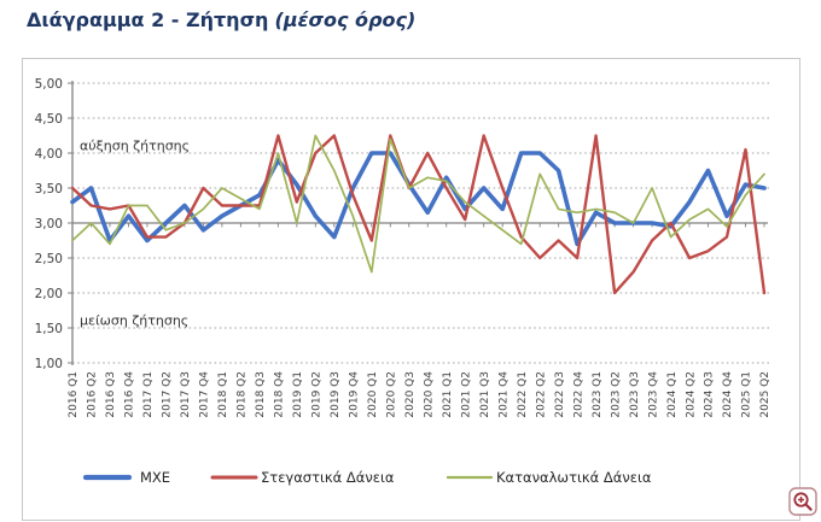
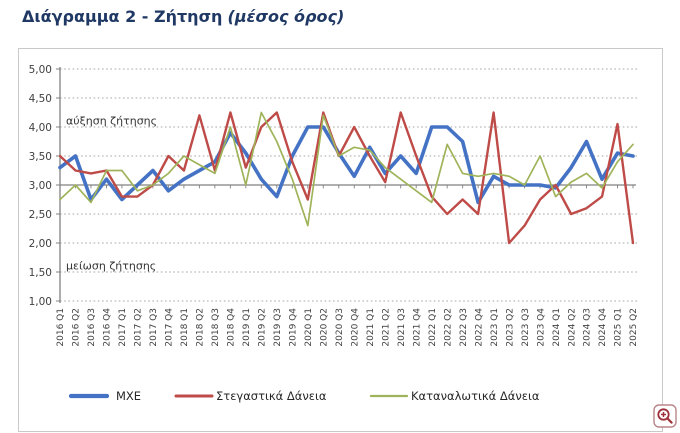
Στεγαστικά Δάνεια/2018 Q2: 3,2 -> 4,2
